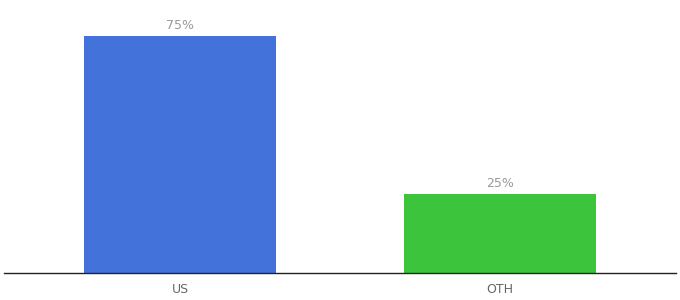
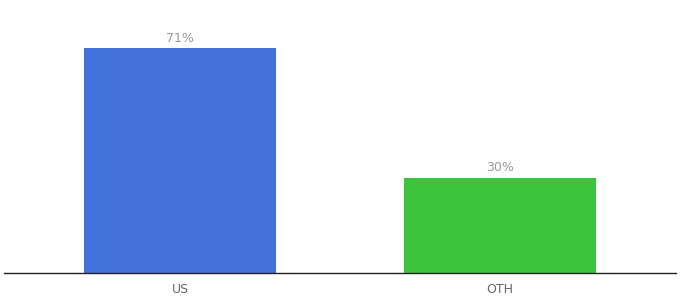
US: 75% -> 71%
OTH: 25% -> 30%
